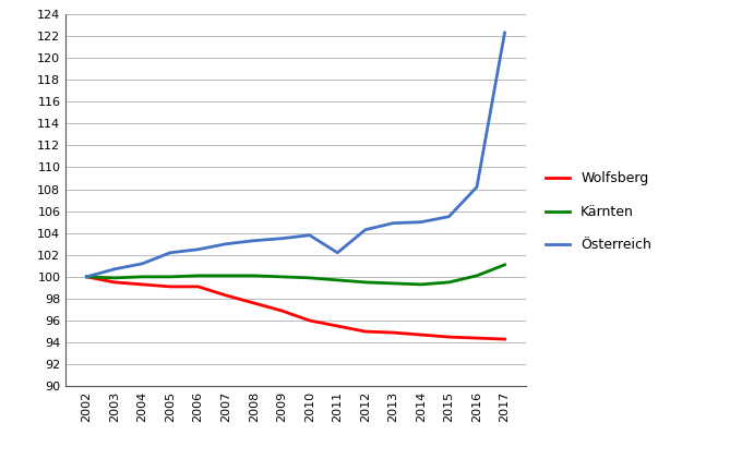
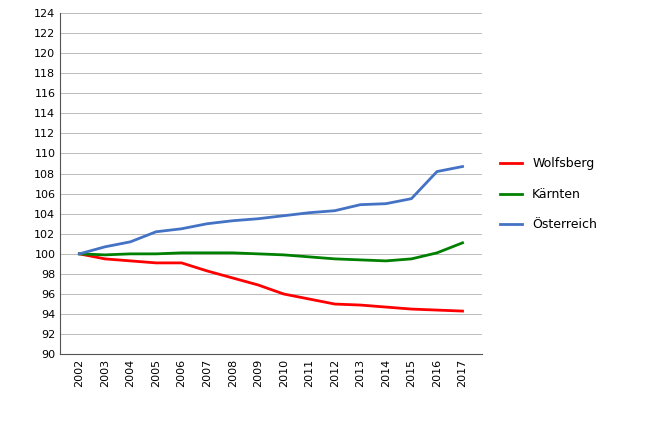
Österreich/2011: 102.2 -> 104.1
Österreich/2017: 122.3 -> 108.7
